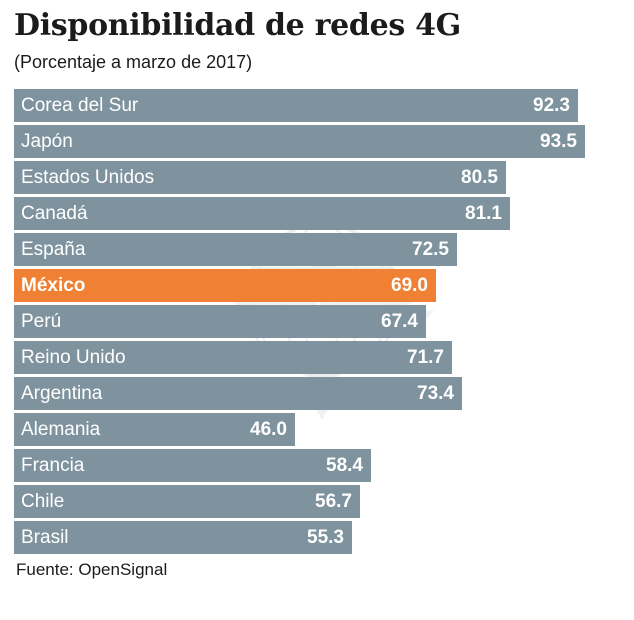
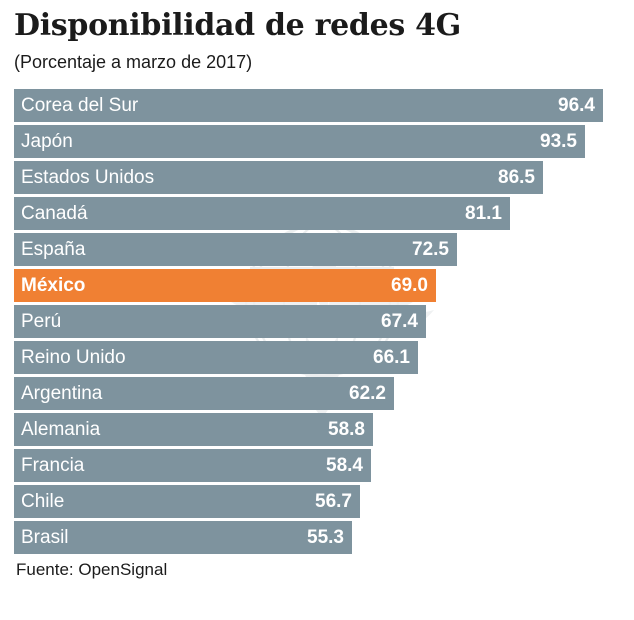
Corea del Sur: 92.3 -> 96.4
Estados Unidos: 80.5 -> 86.5
Reino Unido: 71.7 -> 66.1
Argentina: 73.4 -> 62.2
Alemania: 46.0 -> 58.8
